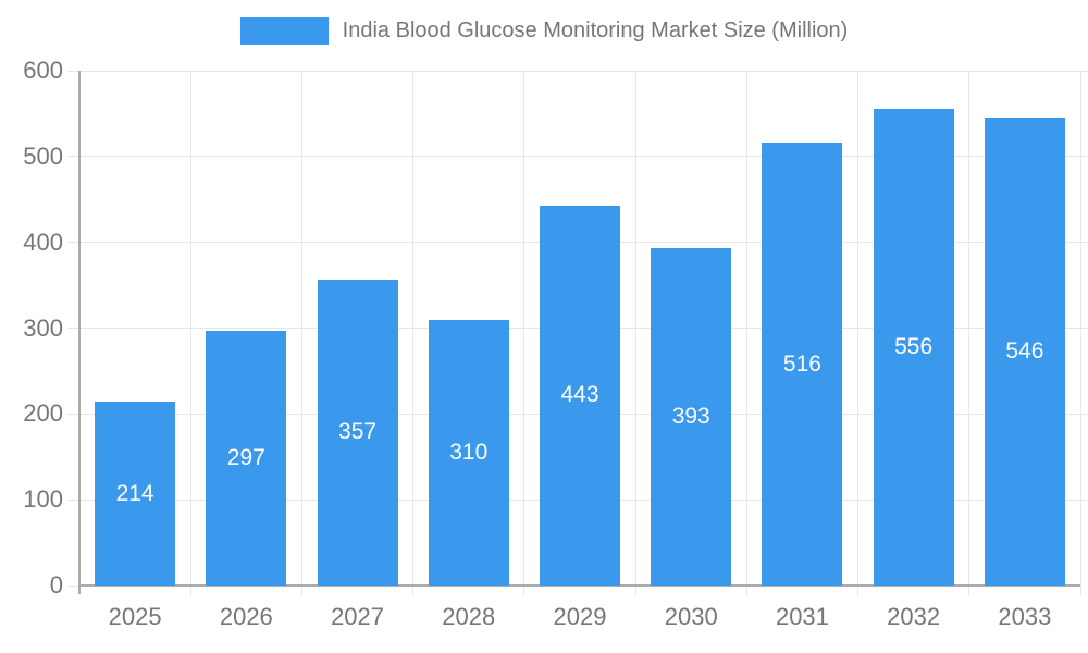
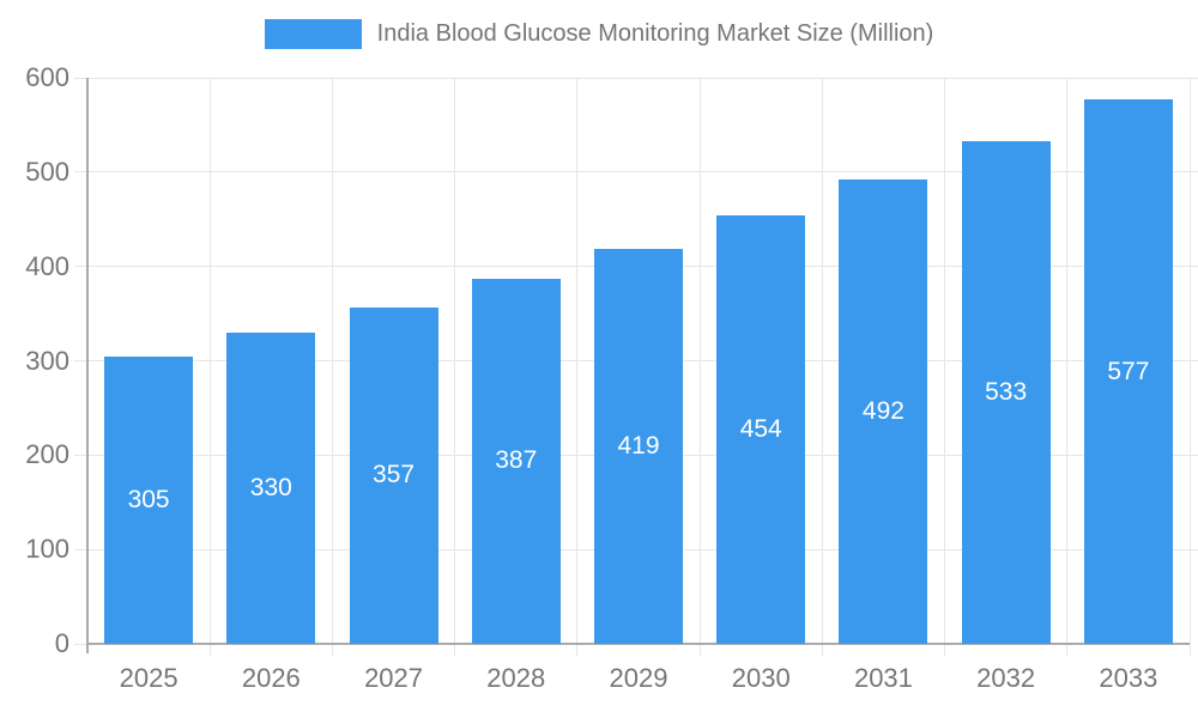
2025: 214 -> 305
2026: 297 -> 330
2028: 310 -> 387
2029: 443 -> 419
2030: 393 -> 454
2031: 516 -> 492
2032: 556 -> 533
2033: 546 -> 577
